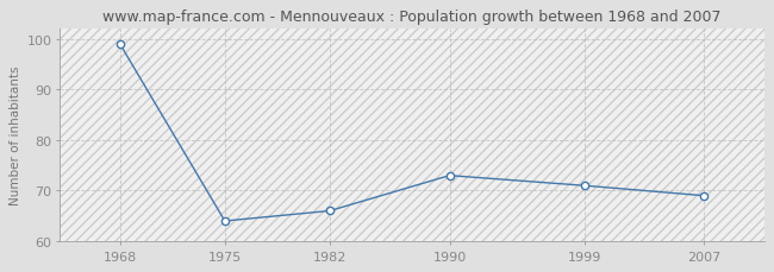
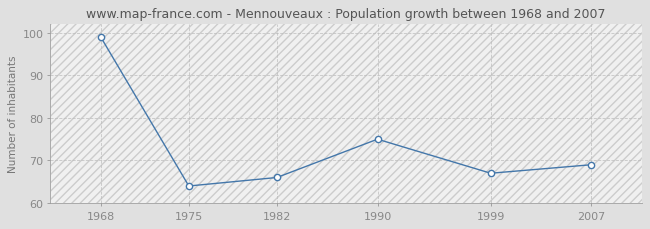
1990: 73 -> 75
1999: 71 -> 67
